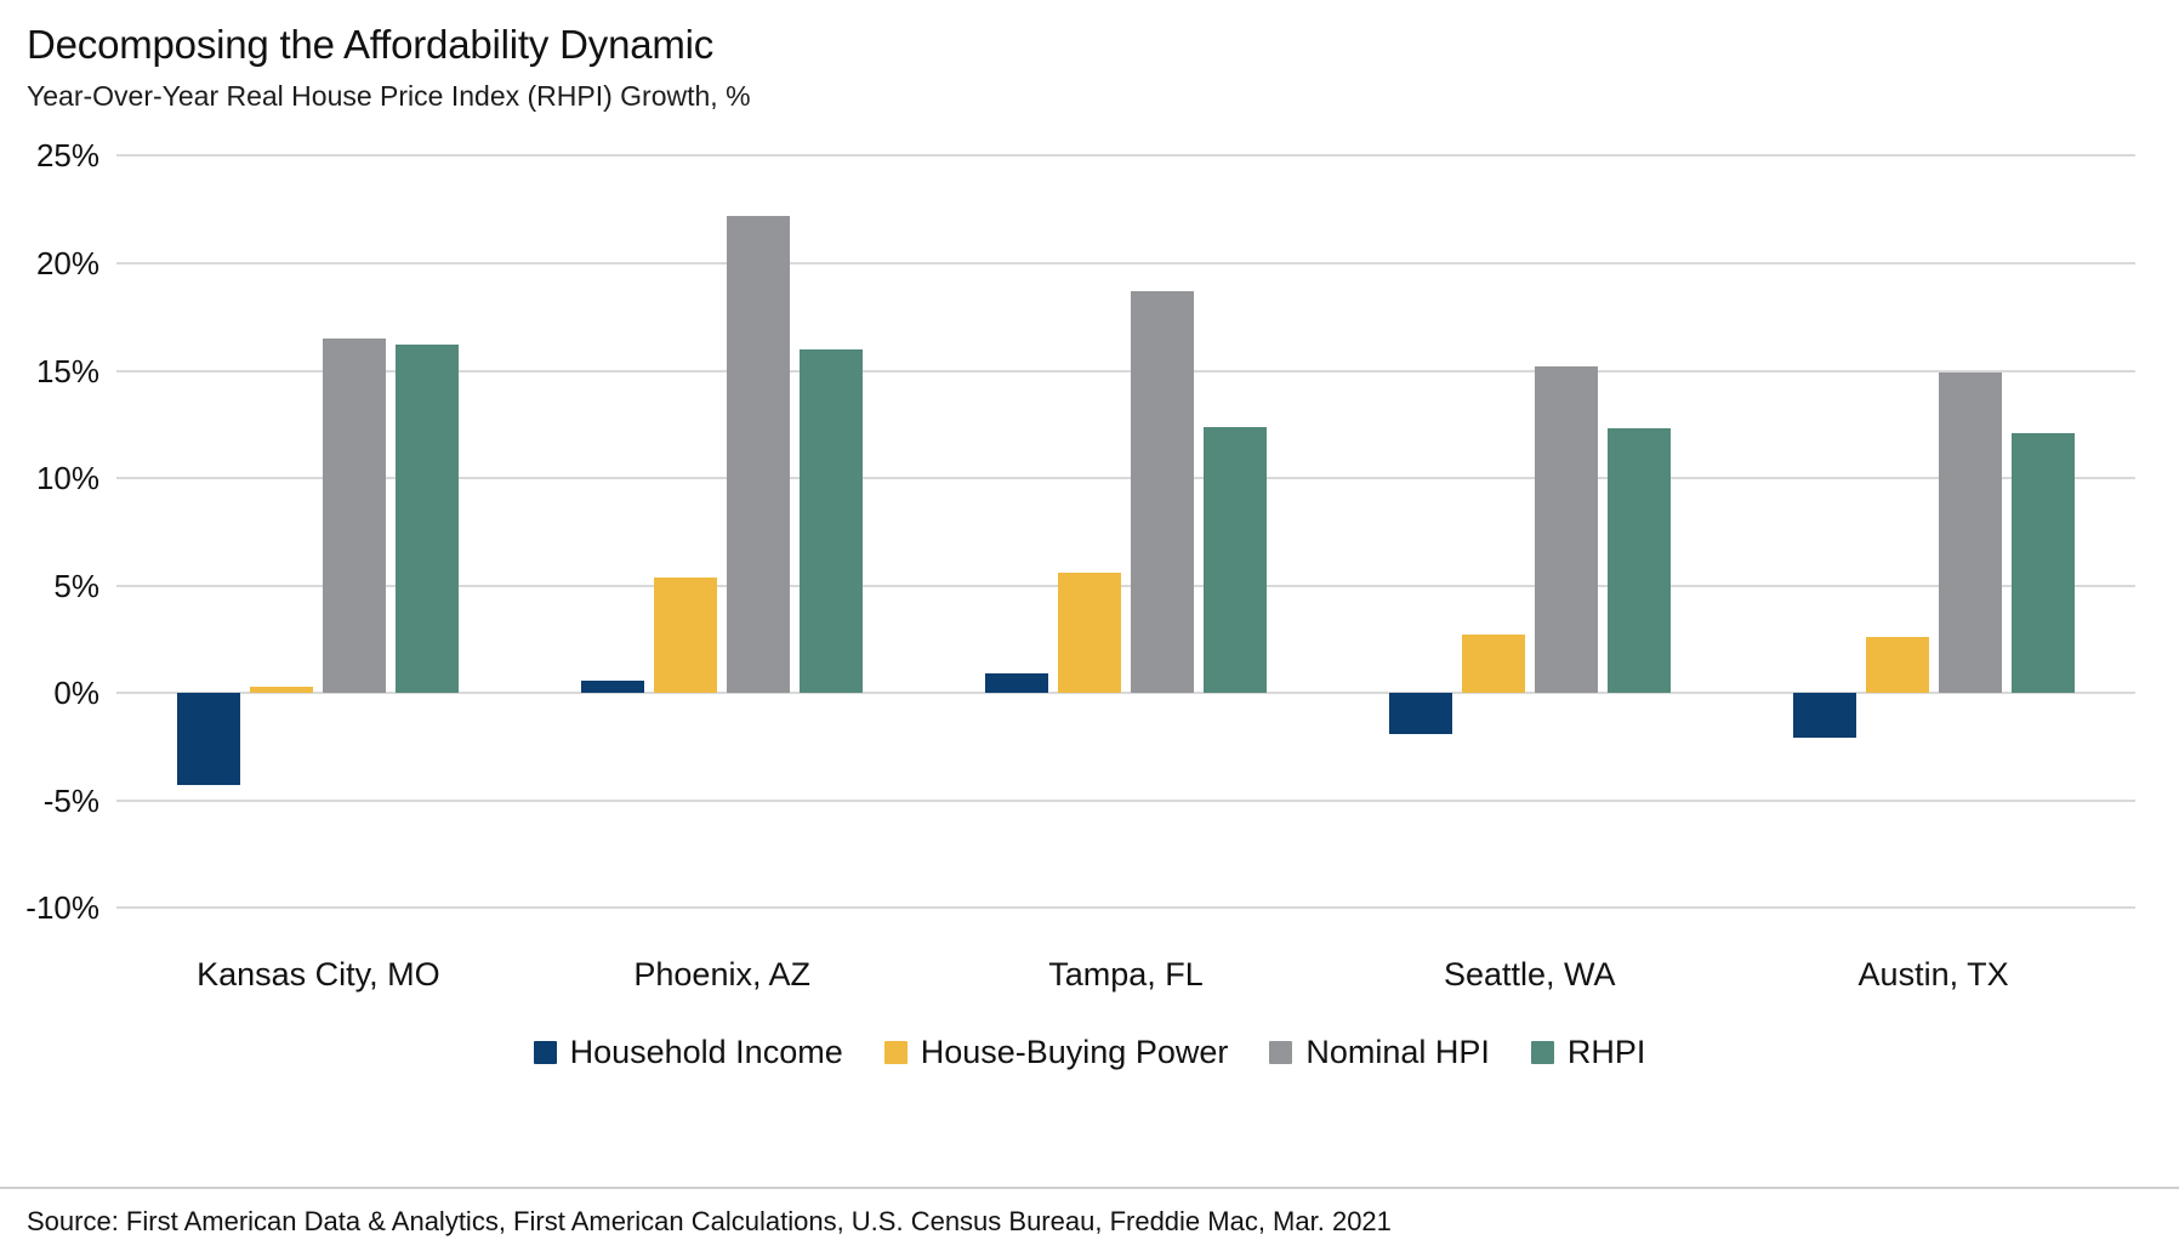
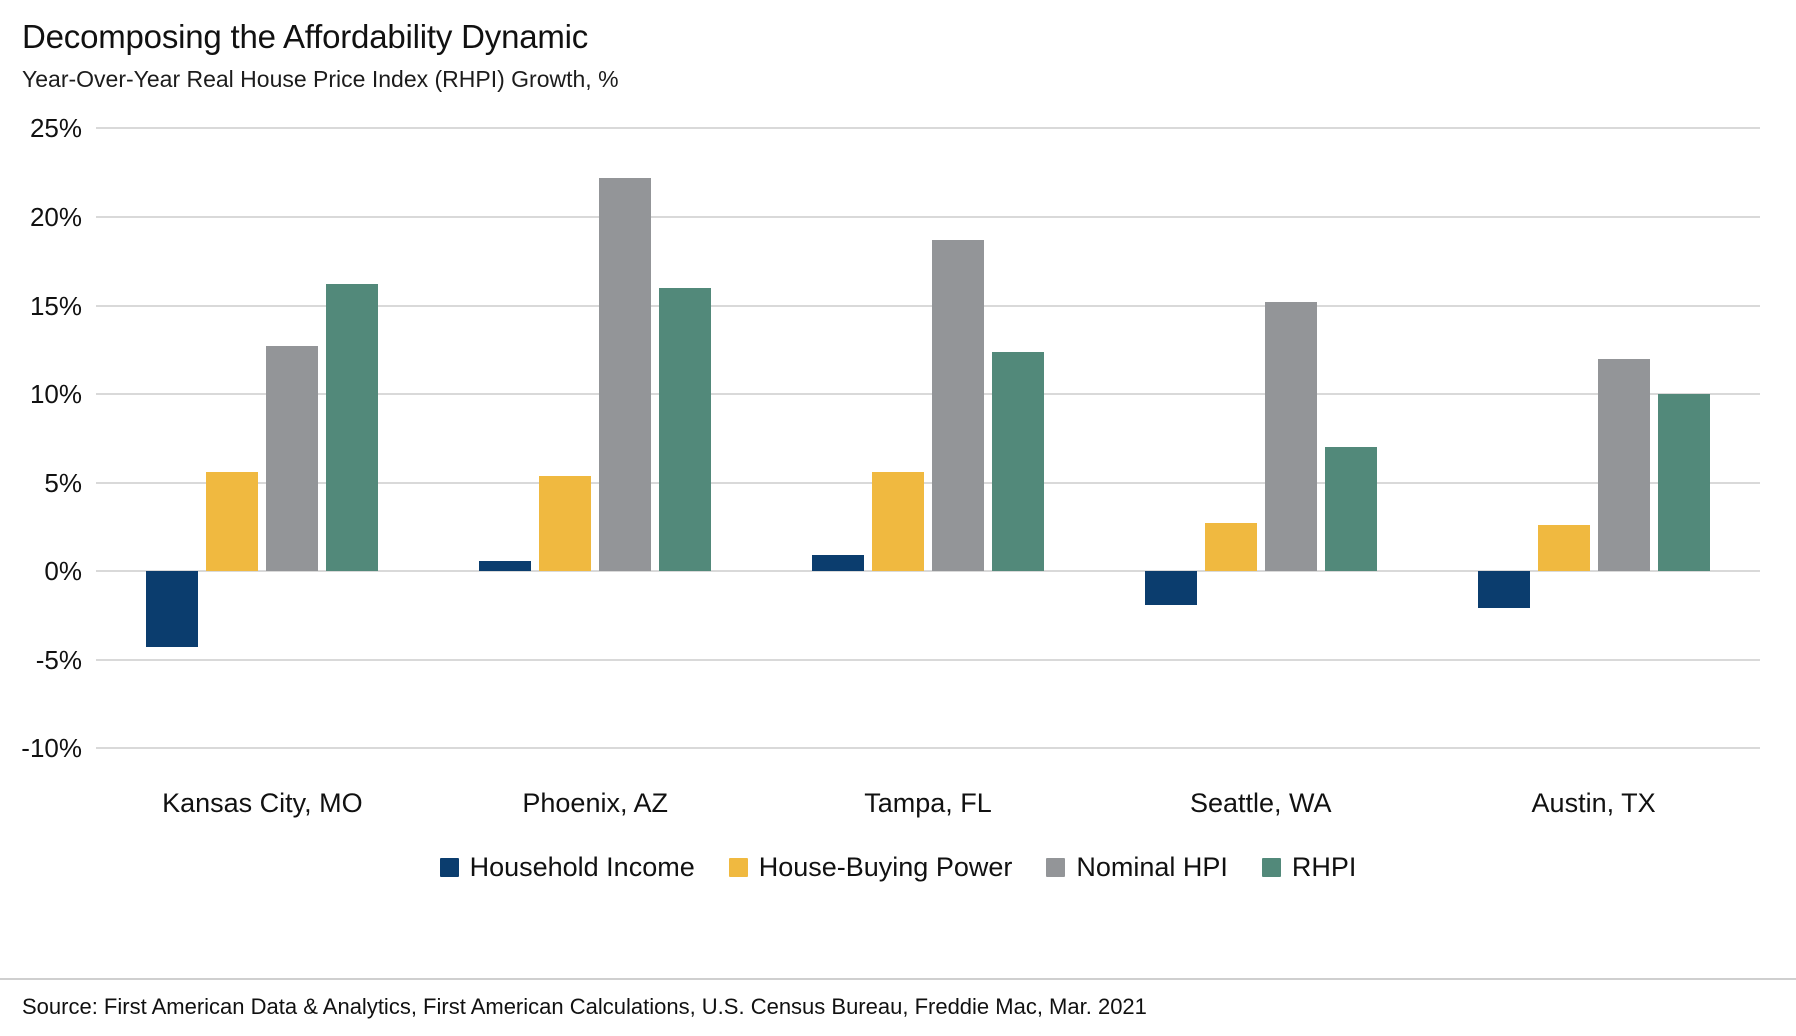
House-Buying Power/Kansas City, MO: 0.3% -> 5.6%
Nominal HPI/Kansas City, MO: 16.5% -> 12.7%
RHPI/Seattle, WA: 12.3% -> 7.0%
Nominal HPI/Austin, TX: 14.9% -> 12.0%
RHPI/Austin, TX: 12.1% -> 10.0%
